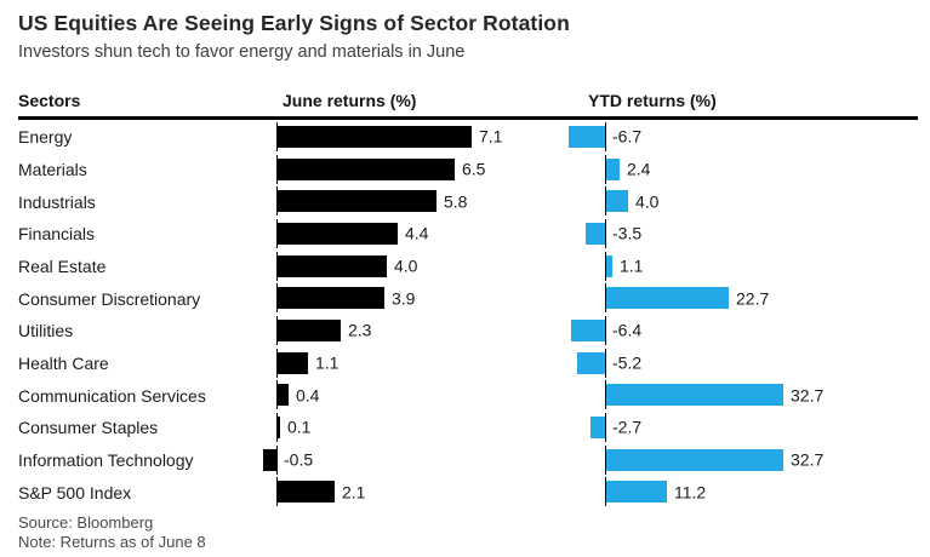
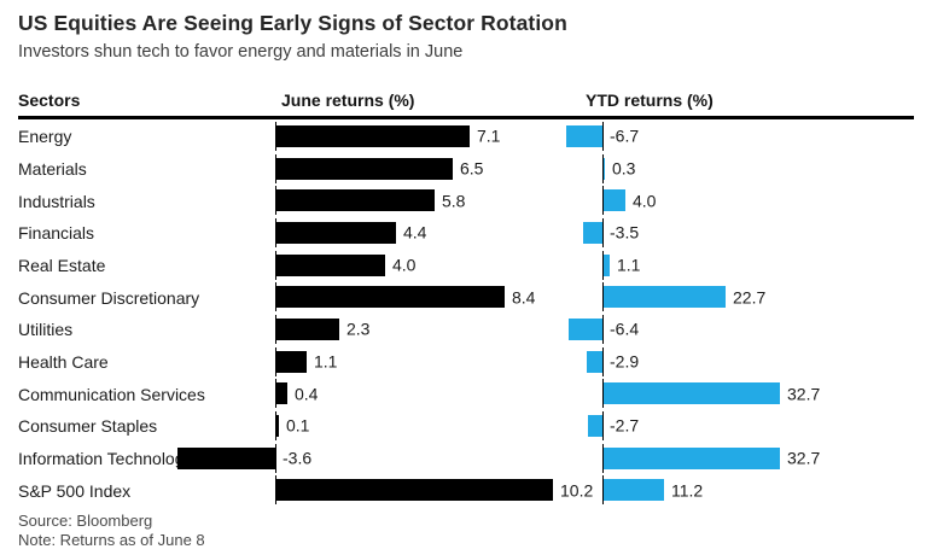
YTD returns (%)/Materials: 2.4 -> 0.3
June returns (%)/Consumer Discretionary: 3.9 -> 8.4
YTD returns (%)/Health Care: -5.2 -> -2.9
June returns (%)/Information Technology: -0.5 -> -3.6
June returns (%)/S&P 500 Index: 2.1 -> 10.2
